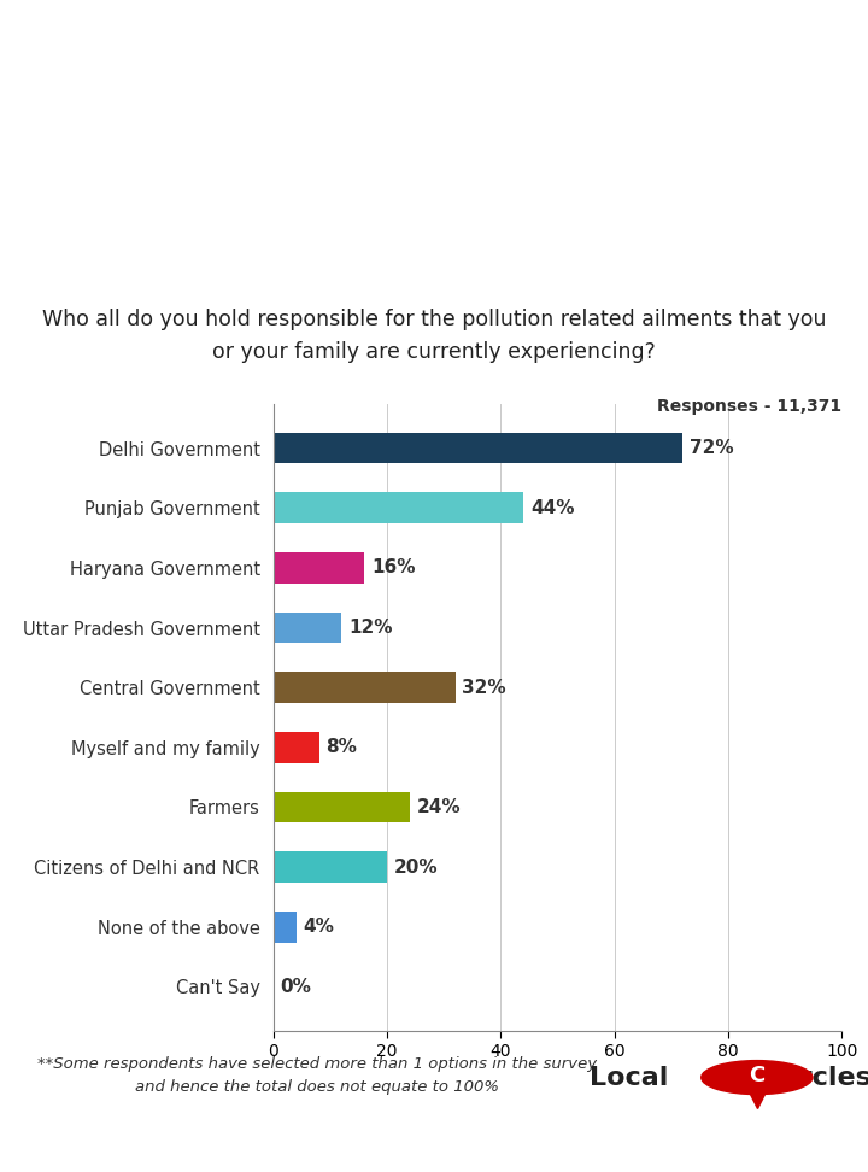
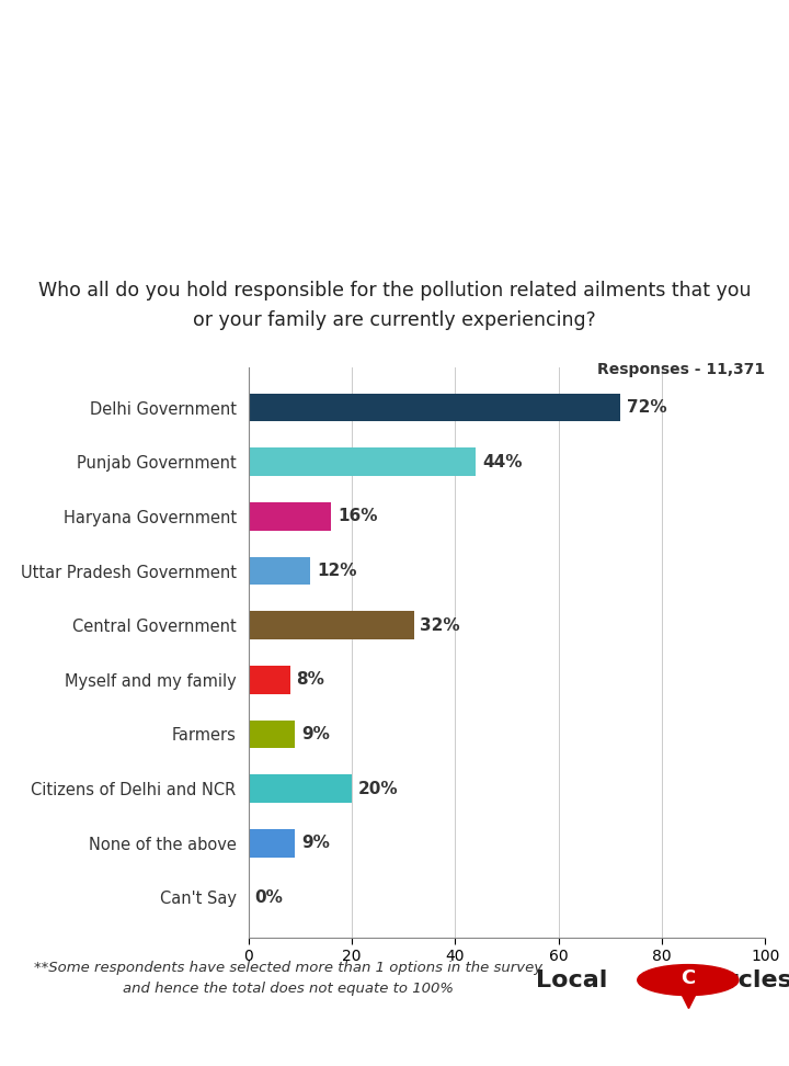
Farmers: 24% -> 9%
None of the above: 4% -> 9%
